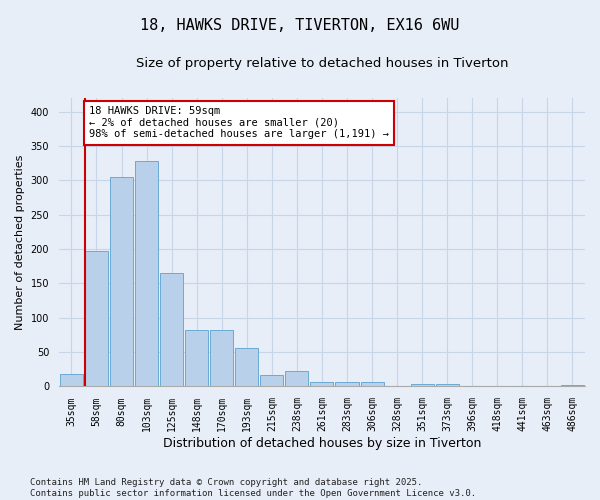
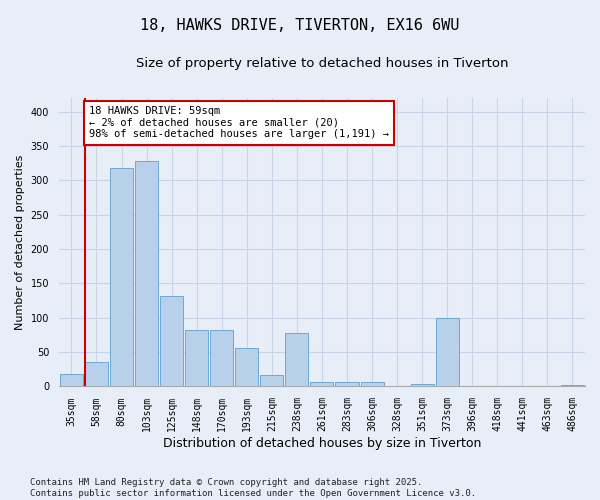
58sqm: 198 -> 36
80sqm: 305 -> 318
125sqm: 165 -> 132
238sqm: 22 -> 78
373sqm: 4 -> 100
